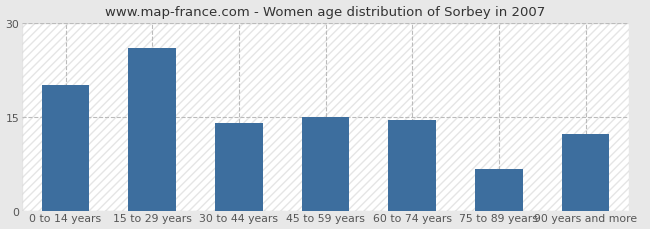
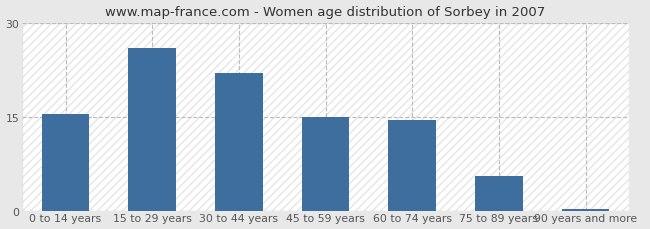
0 to 14 years: 20.0 -> 15.5
30 to 44 years: 14.0 -> 22.0
75 to 89 years: 6.6 -> 5.5
90 years and more: 12.2 -> 0.3
